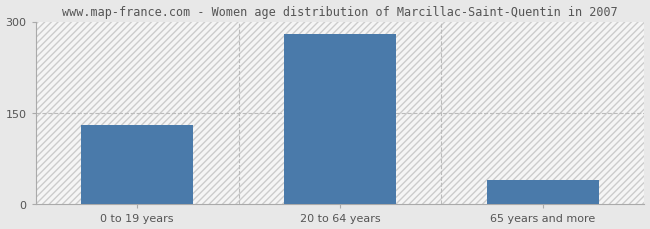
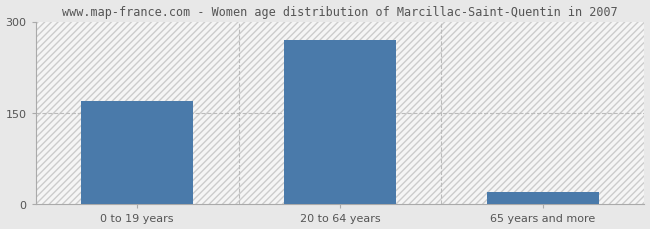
0 to 19 years: 130 -> 170
20 to 64 years: 280 -> 270
65 years and more: 40 -> 20
